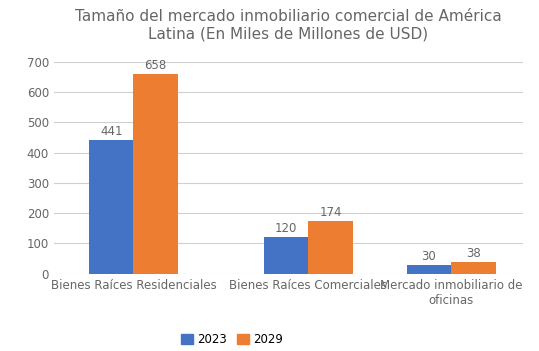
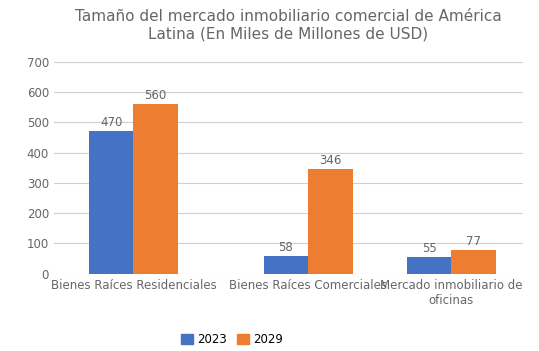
2023/Bienes Raíces Residenciales: 441 -> 470
2029/Bienes Raíces Residenciales: 658 -> 560
2023/Bienes Raíces Comerciales: 120 -> 58
2029/Bienes Raíces Comerciales: 174 -> 346
2023/Mercado inmobiliario de oficinas: 30 -> 55
2029/Mercado inmobiliario de oficinas: 38 -> 77
